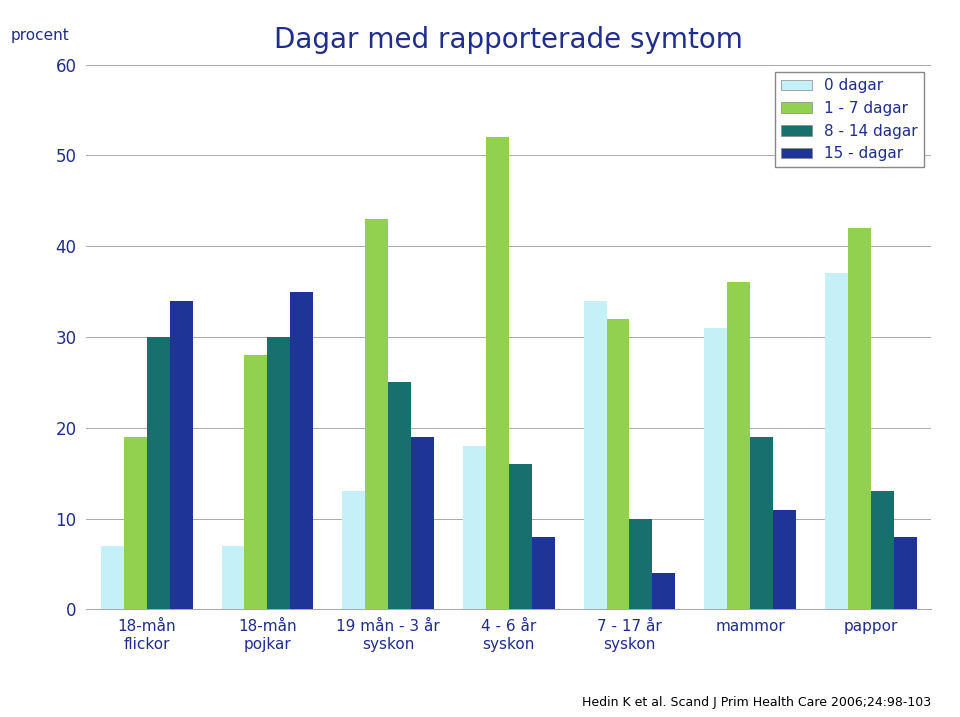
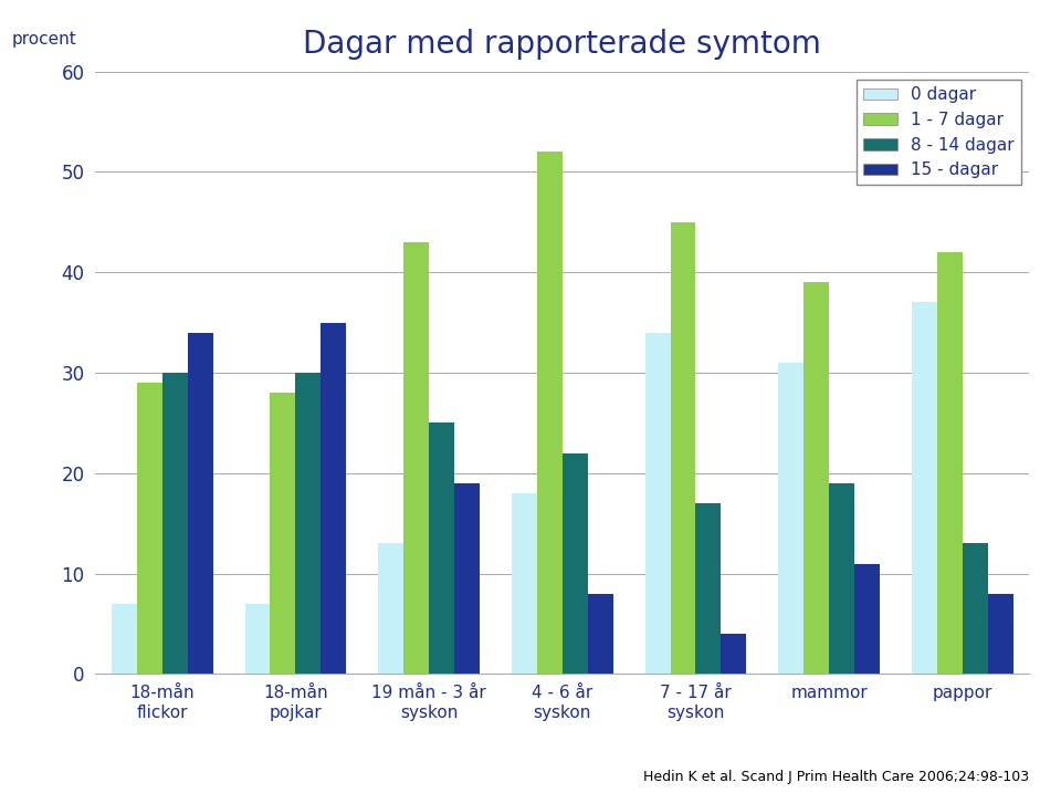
1 - 7 dagar/18-mån flickor: 19 -> 29
8 - 14 dagar/4 - 6 år syskon: 16 -> 22
1 - 7 dagar/7 - 17 år syskon: 32 -> 45
8 - 14 dagar/7 - 17 år syskon: 10 -> 17
1 - 7 dagar/mammor: 36 -> 39
